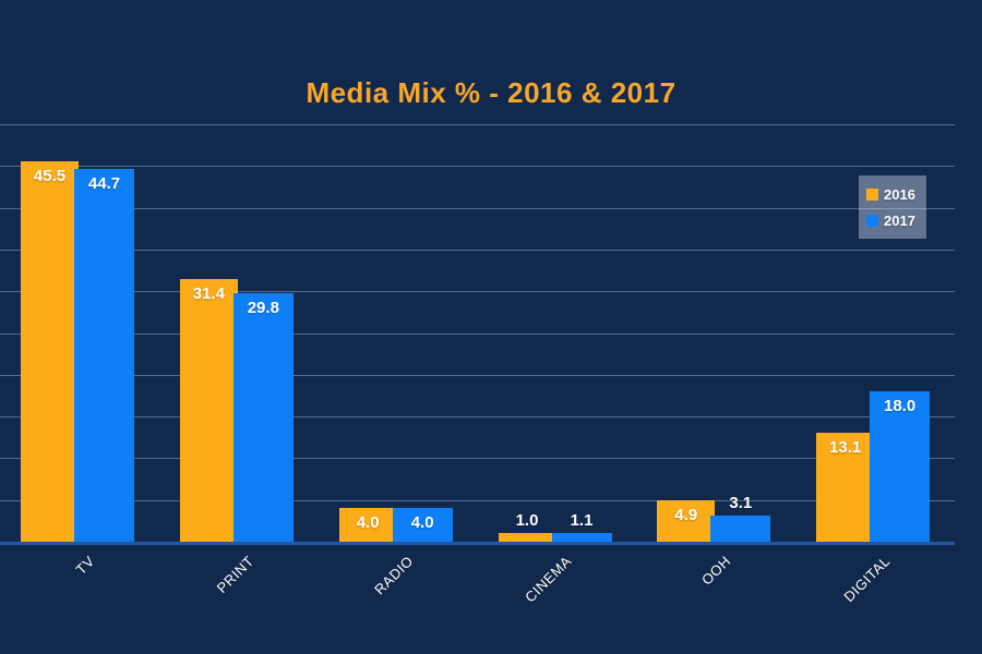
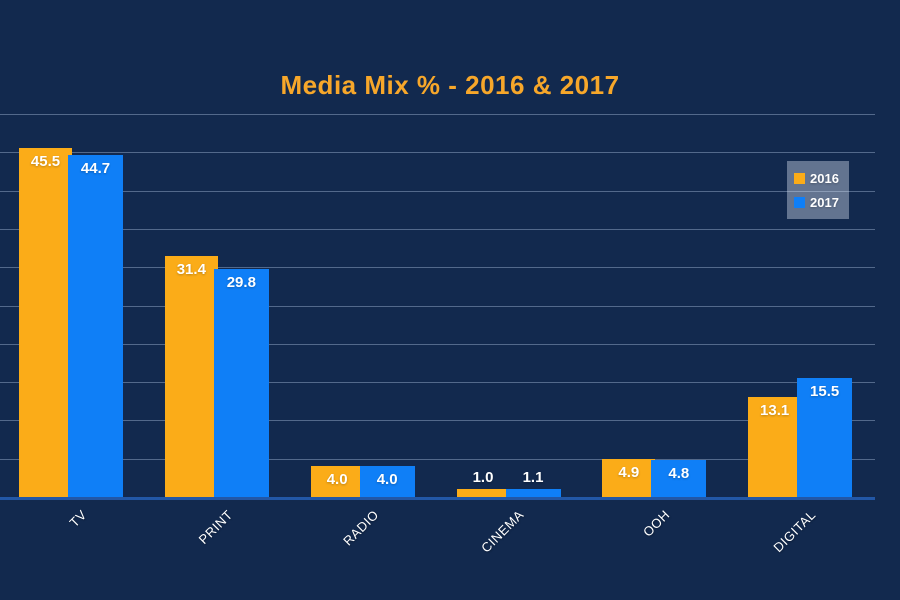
2017/OOH: 3.1 -> 4.8
2017/DIGITAL: 18.0 -> 15.5
